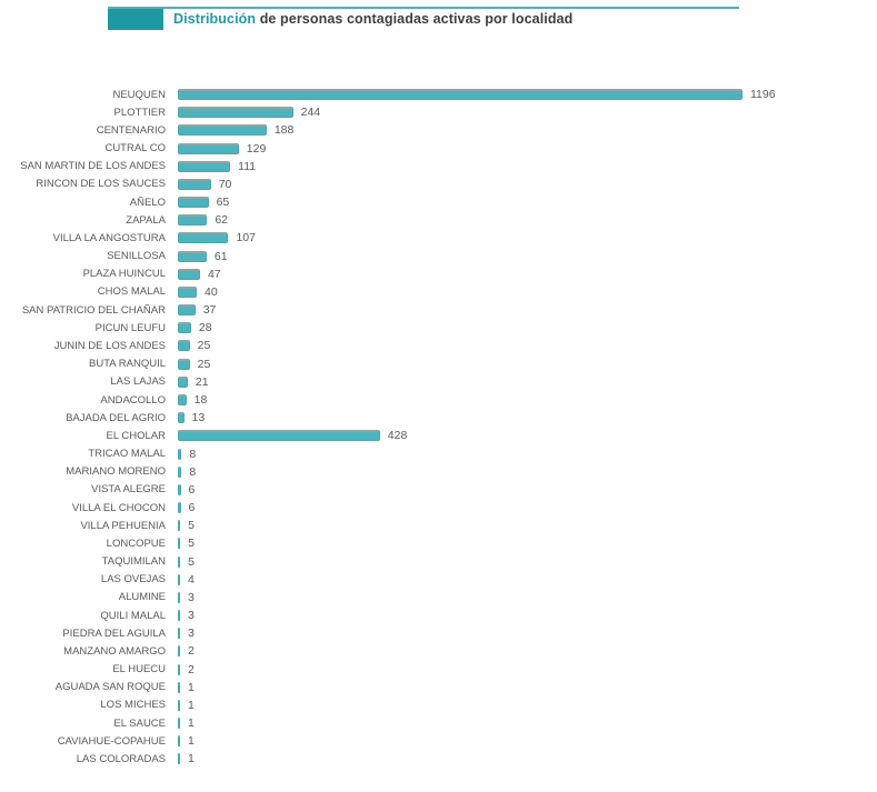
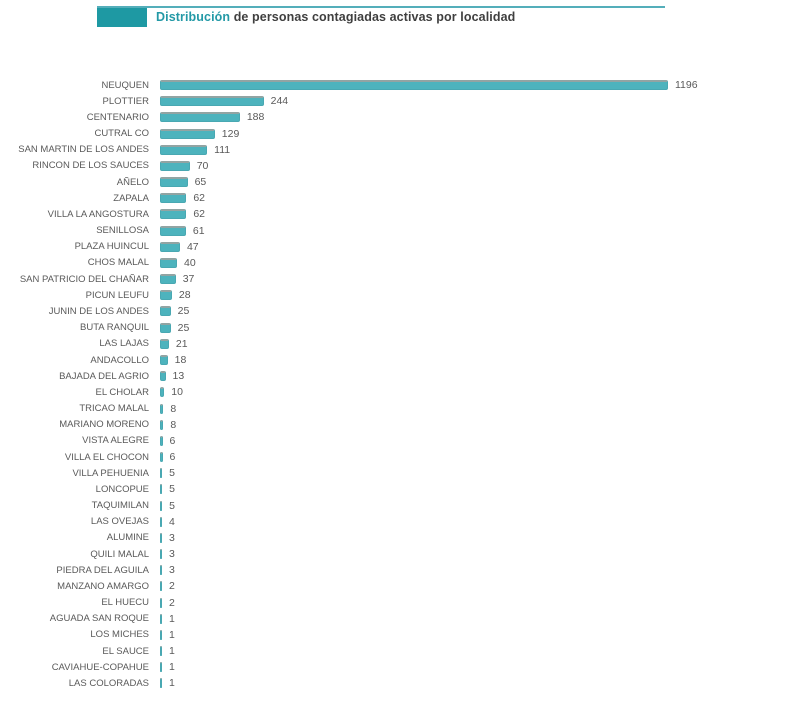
VILLA LA ANGOSTURA: 107 -> 62
EL CHOLAR: 428 -> 10
